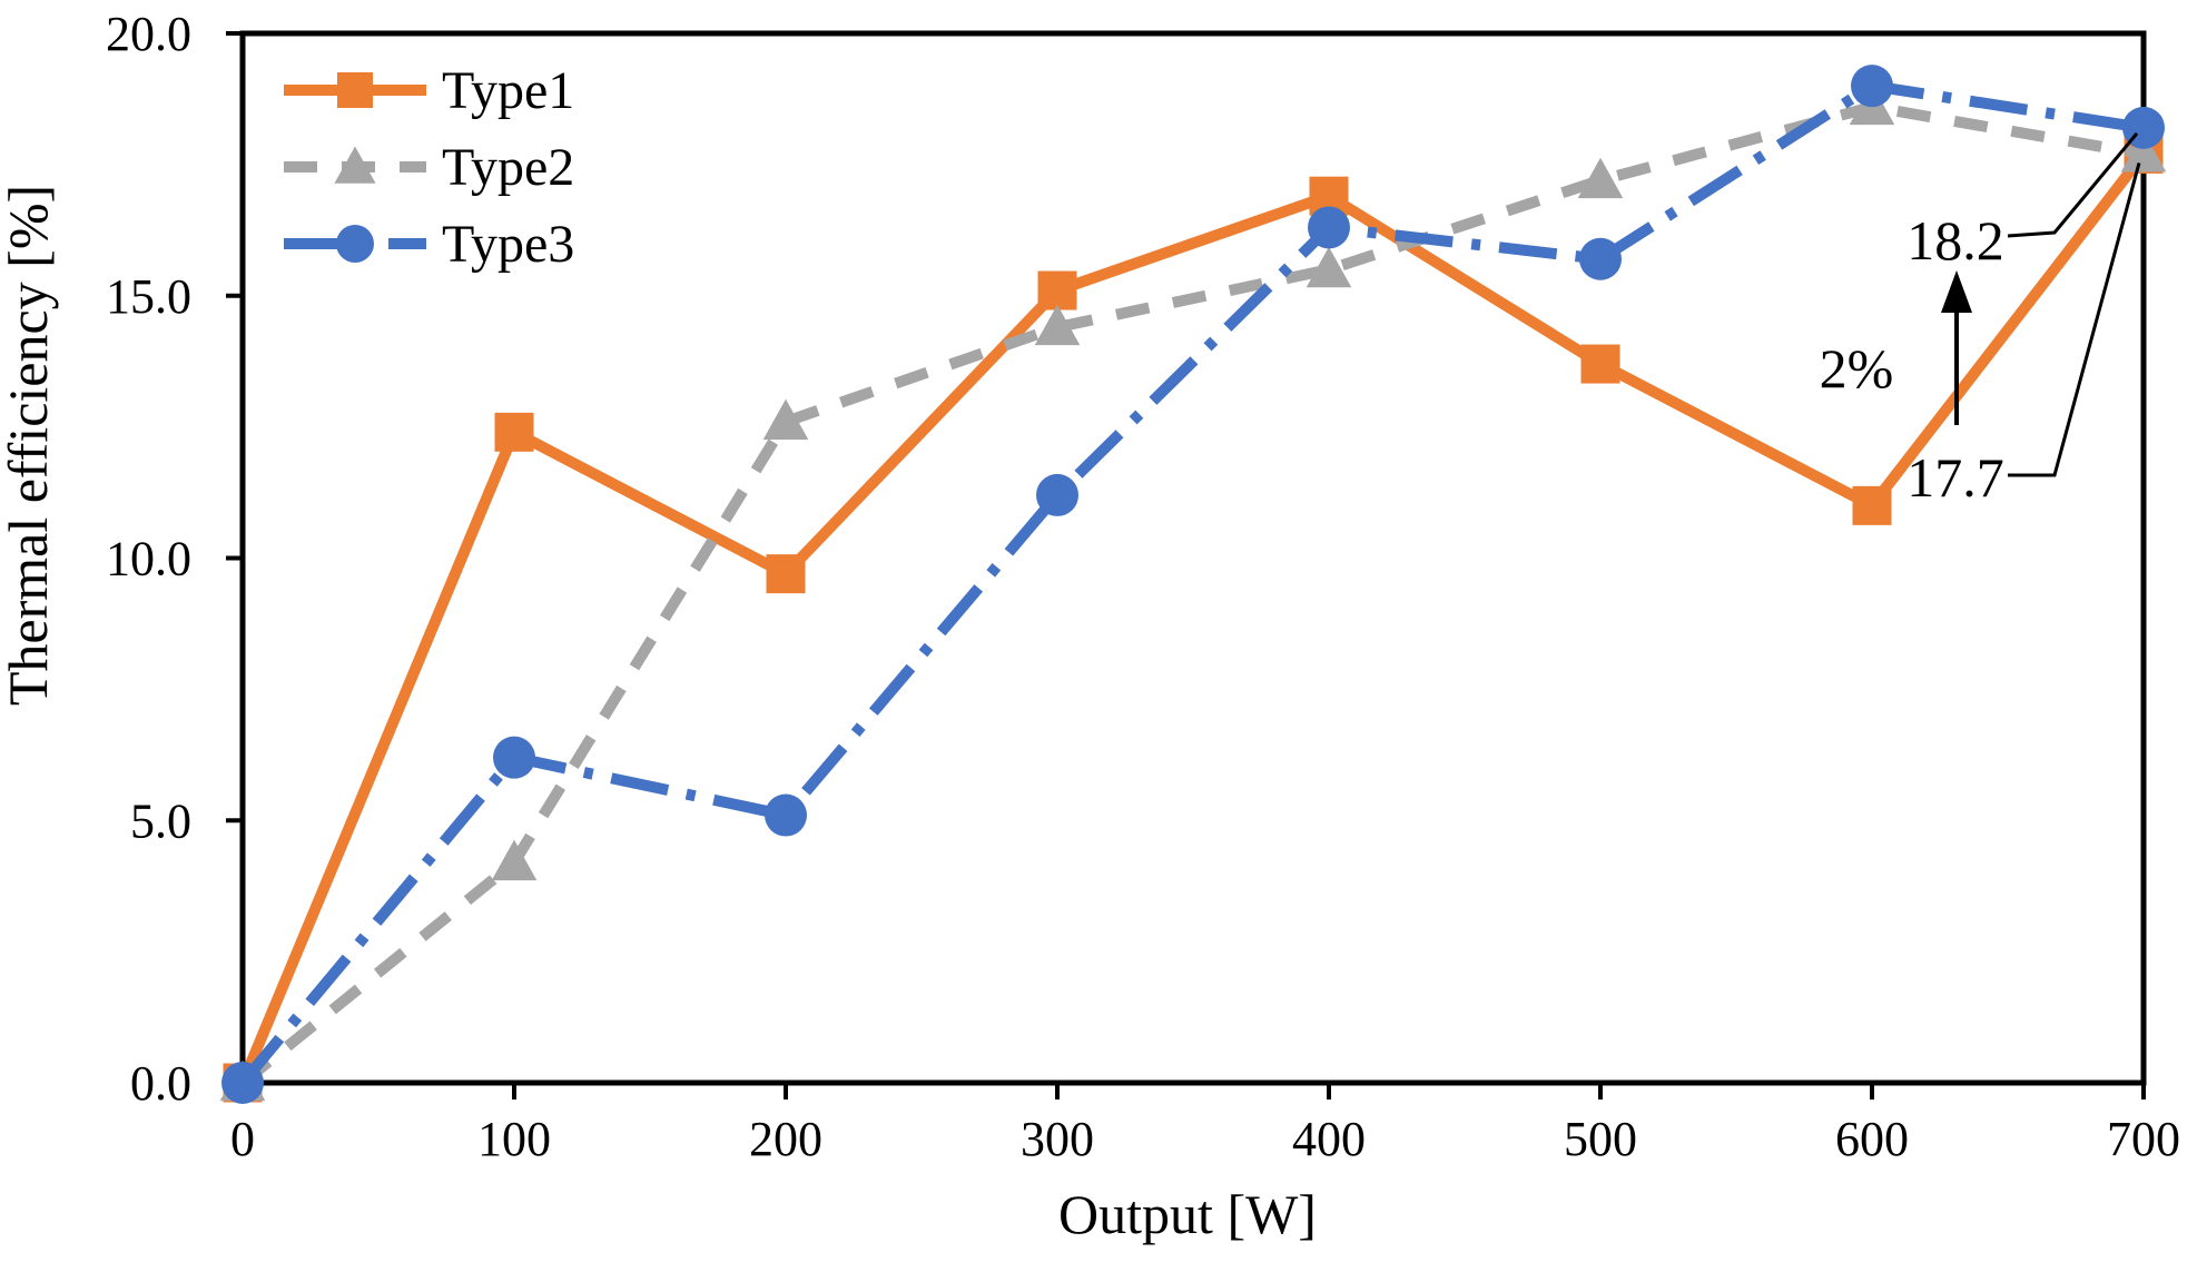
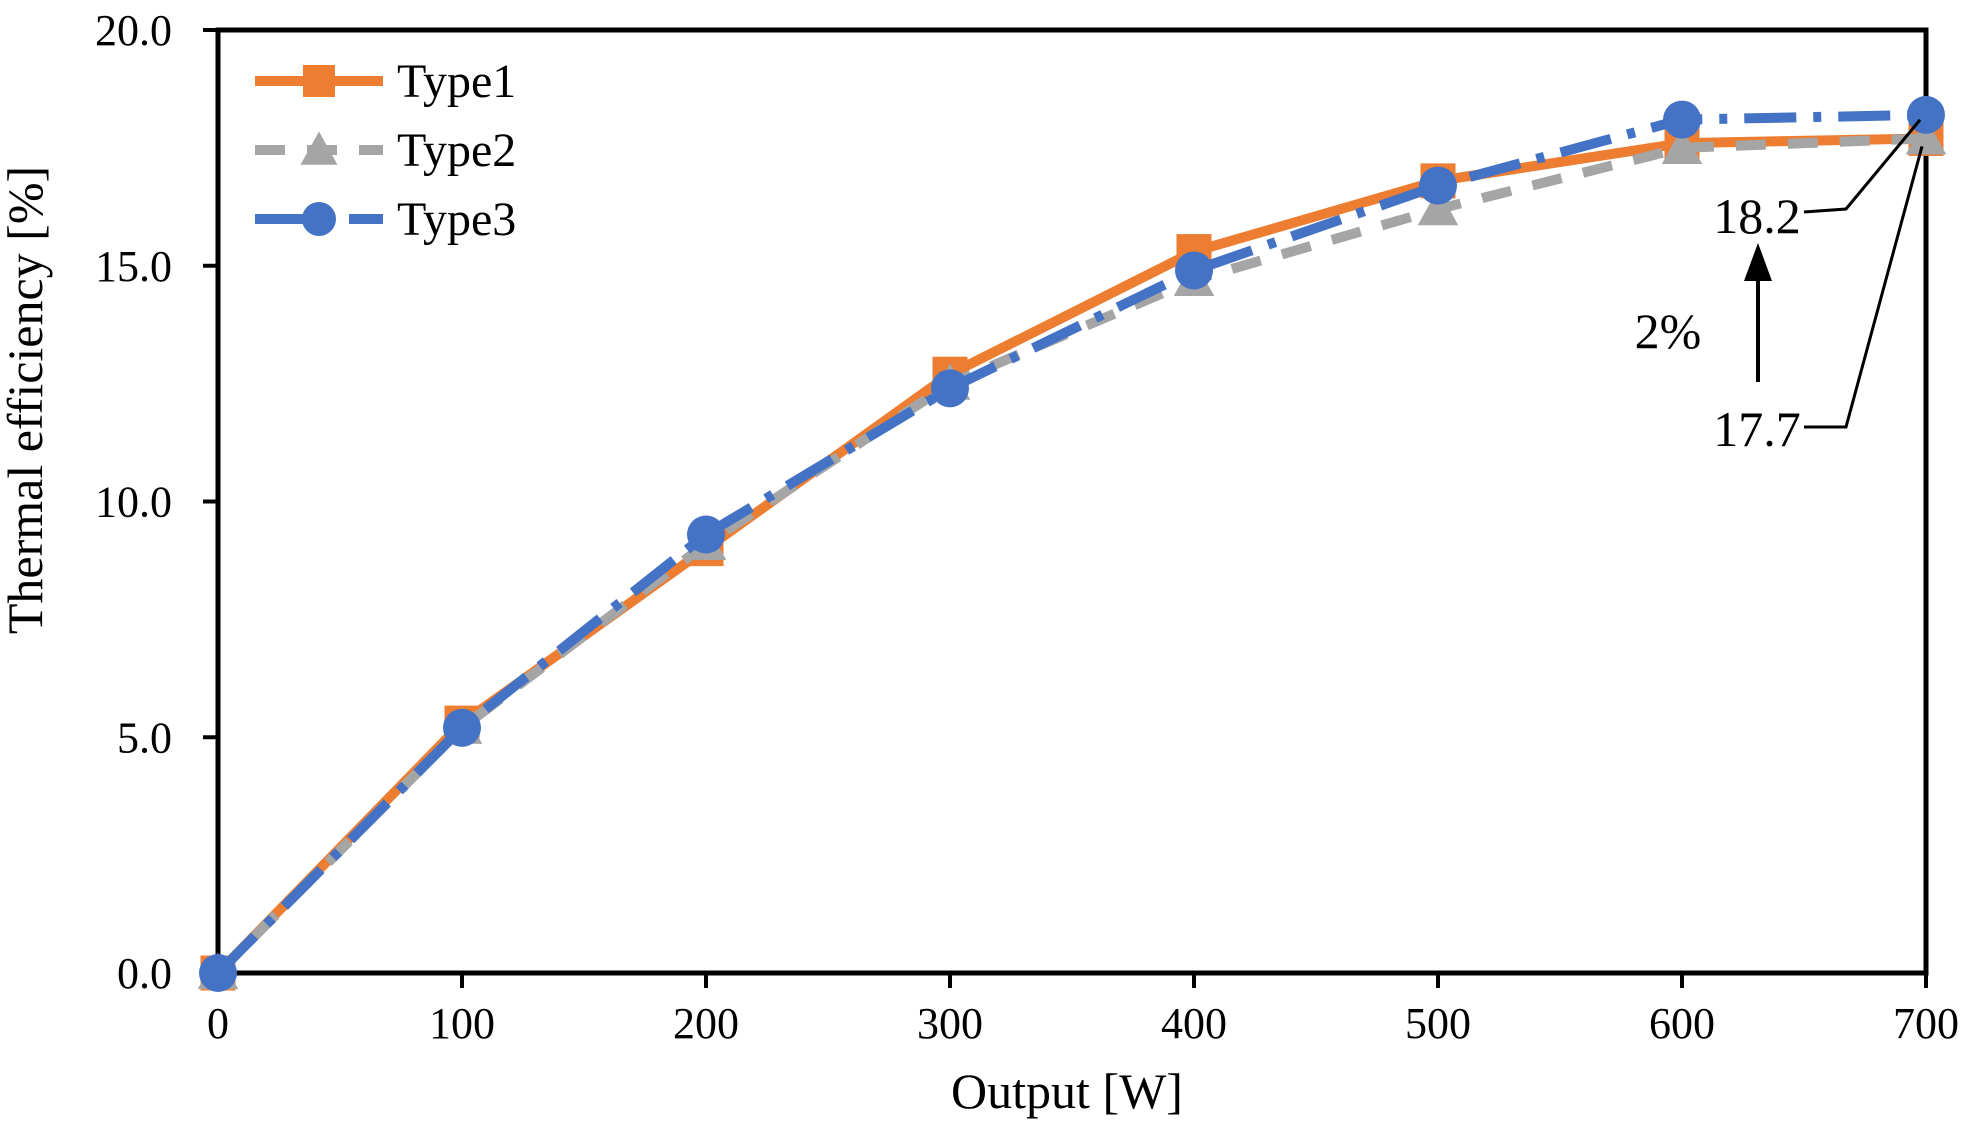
Type1/100: 12.4 -> 5.3
Type2/100: 4.2 -> 5.2
Type3/100: 6.2 -> 5.2
Type1/200: 9.7 -> 9.0
Type2/200: 12.6 -> 9.1
Type3/200: 5.1 -> 9.3
Type1/300: 15.1 -> 12.7
Type2/300: 14.4 -> 12.5
Type3/300: 11.2 -> 12.4
Type1/400: 16.9 -> 15.3
Type2/400: 15.5 -> 14.7
Type3/400: 16.3 -> 14.9
Type1/500: 13.7 -> 16.8
Type2/500: 17.2 -> 16.2
Type3/500: 15.7 -> 16.7
Type1/600: 11.0 -> 17.6
Type2/600: 18.6 -> 17.5
Type3/600: 19.0 -> 18.1
